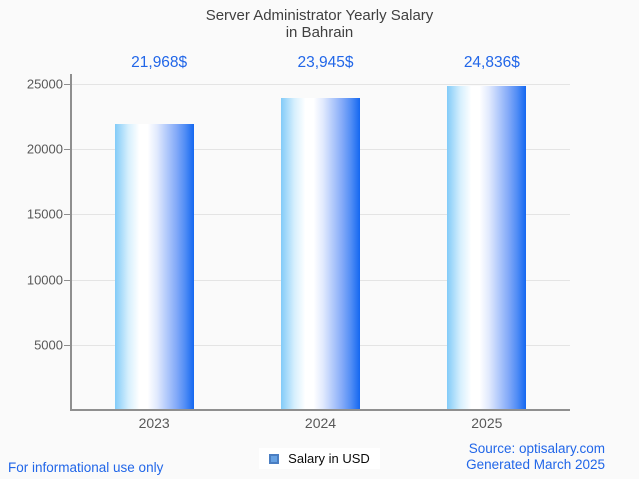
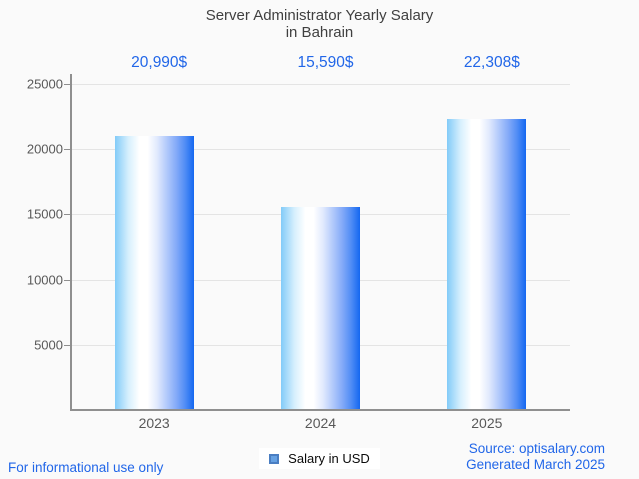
2023: 21,968 -> 20,990
2024: 23,945 -> 15,590
2025: 24,836 -> 22,308
